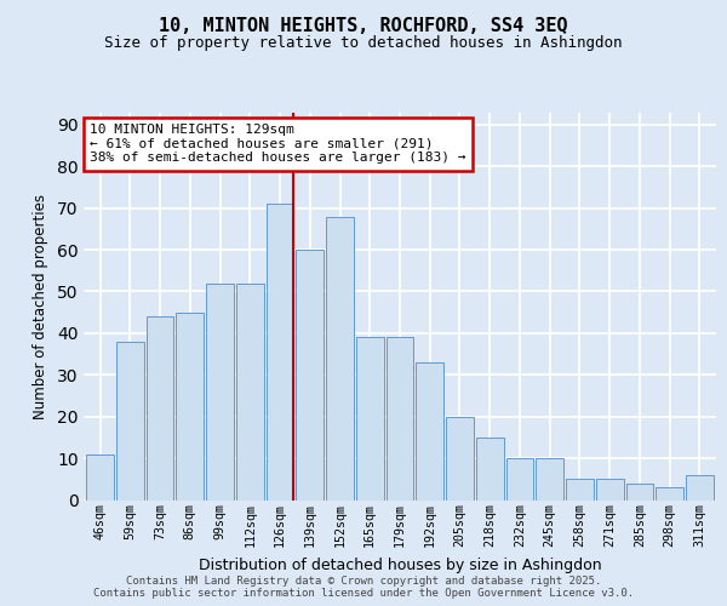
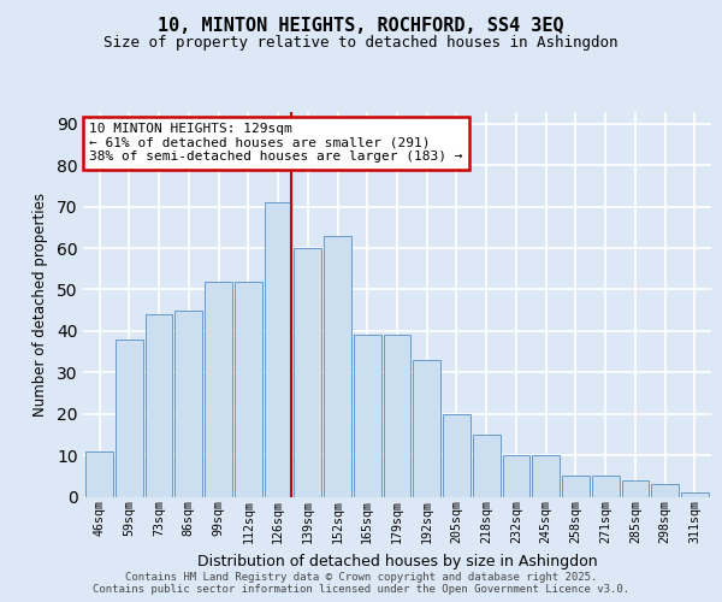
152sqm: 68 -> 63
311sqm: 6 -> 1
